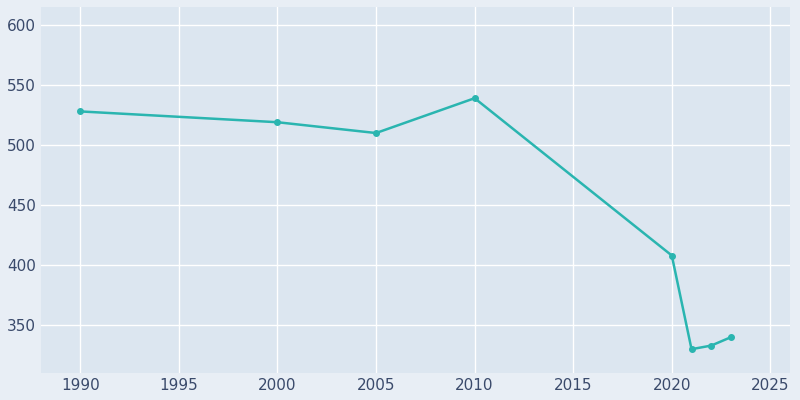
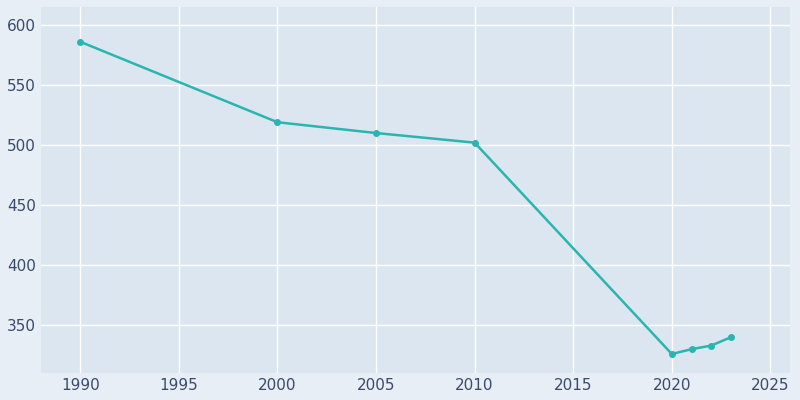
1990: 528 -> 586
2010: 539 -> 502
2020: 408 -> 326
